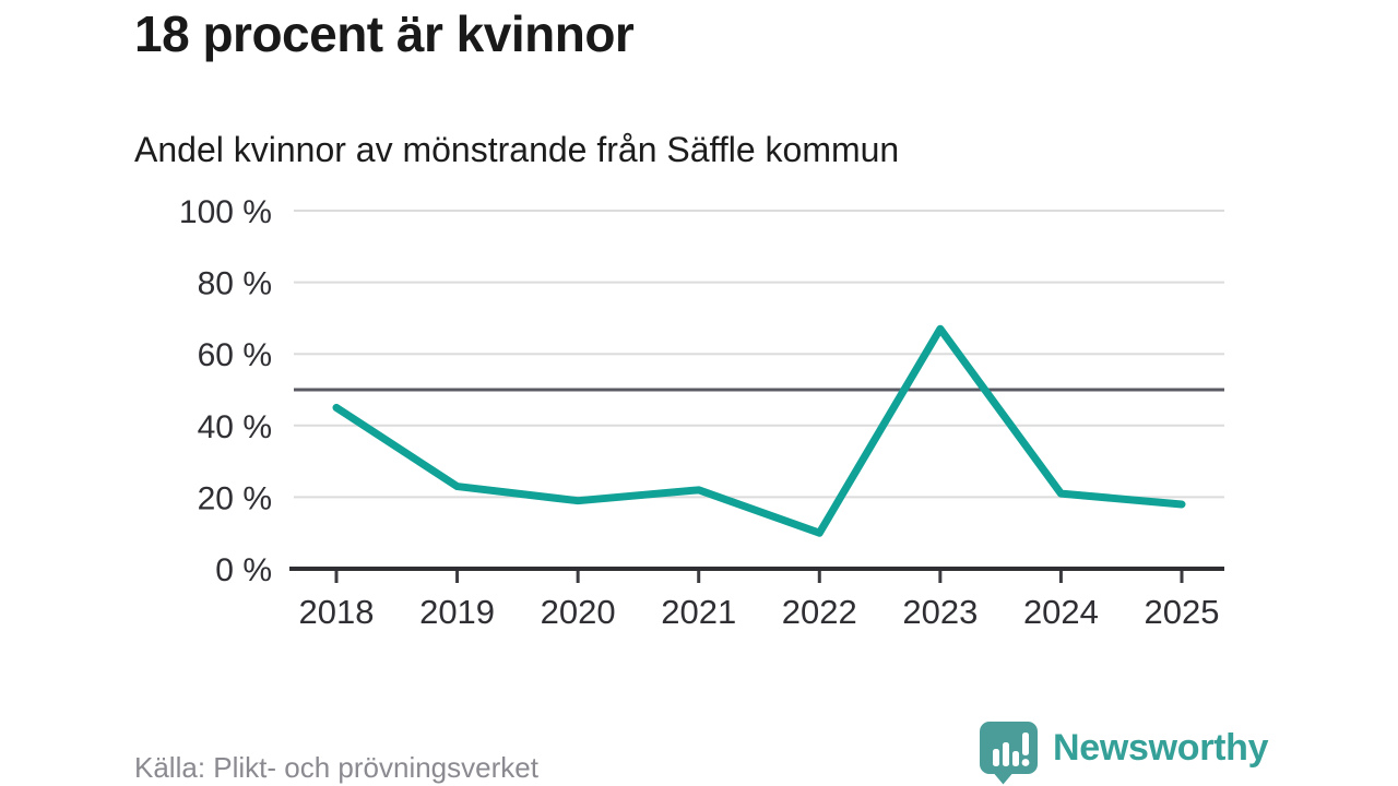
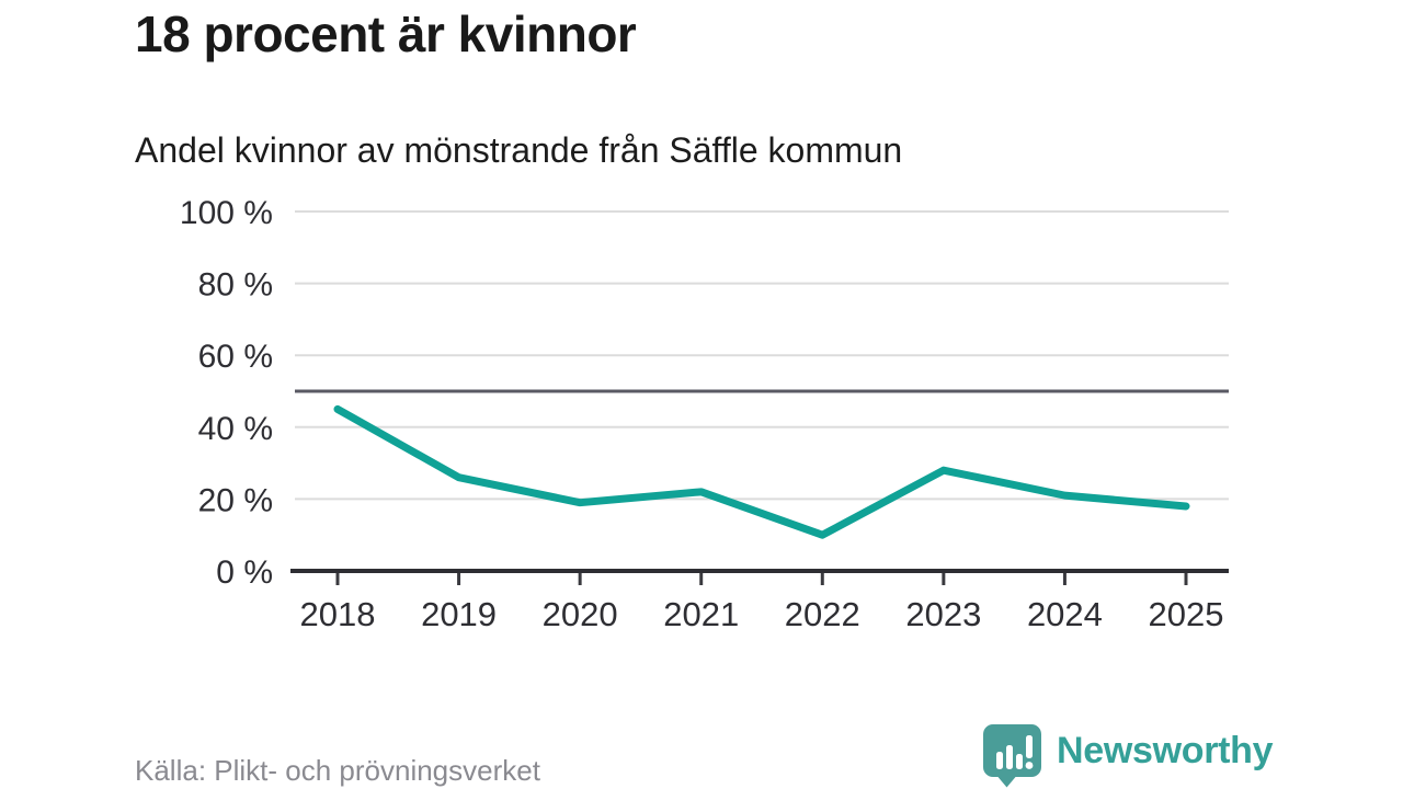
2019: 23% -> 26%
2023: 67% -> 28%
